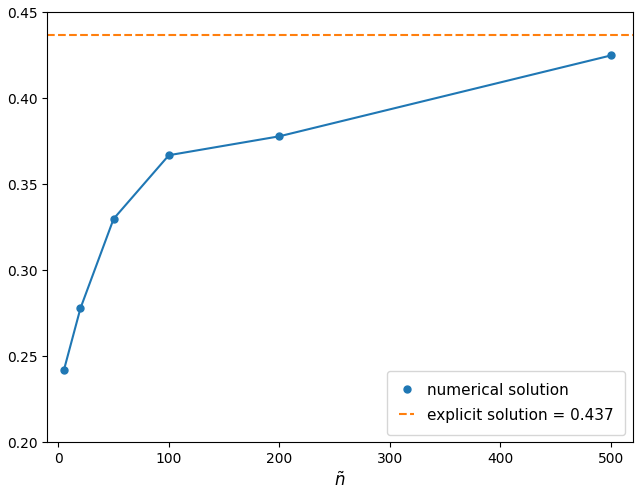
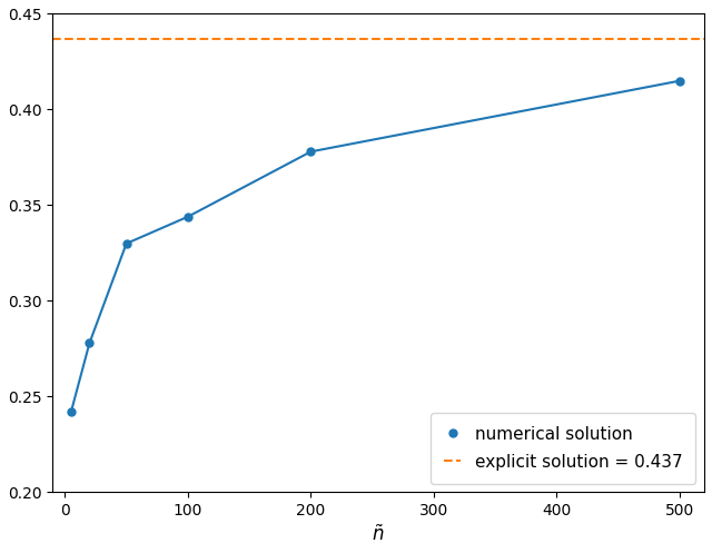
100: 0.367 -> 0.344
500: 0.425 -> 0.415
